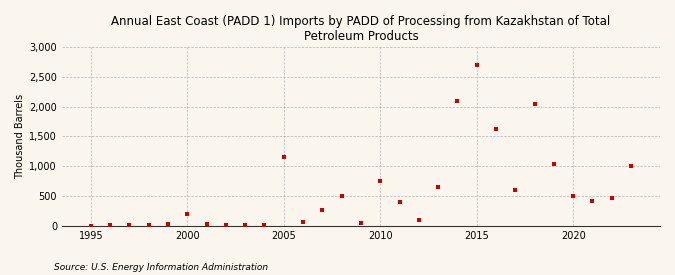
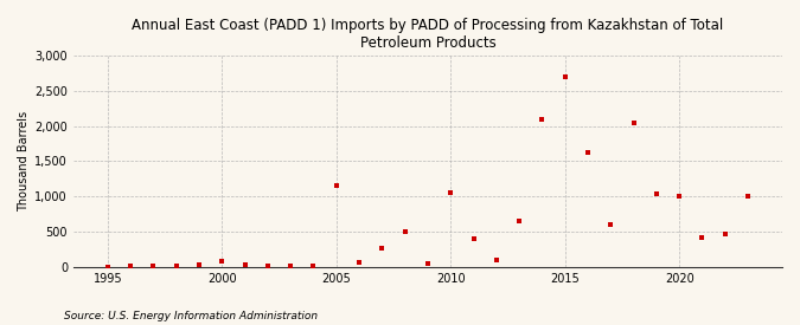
2000: 200 -> 80
2010: 760 -> 1,050
2020: 500 -> 1,000
